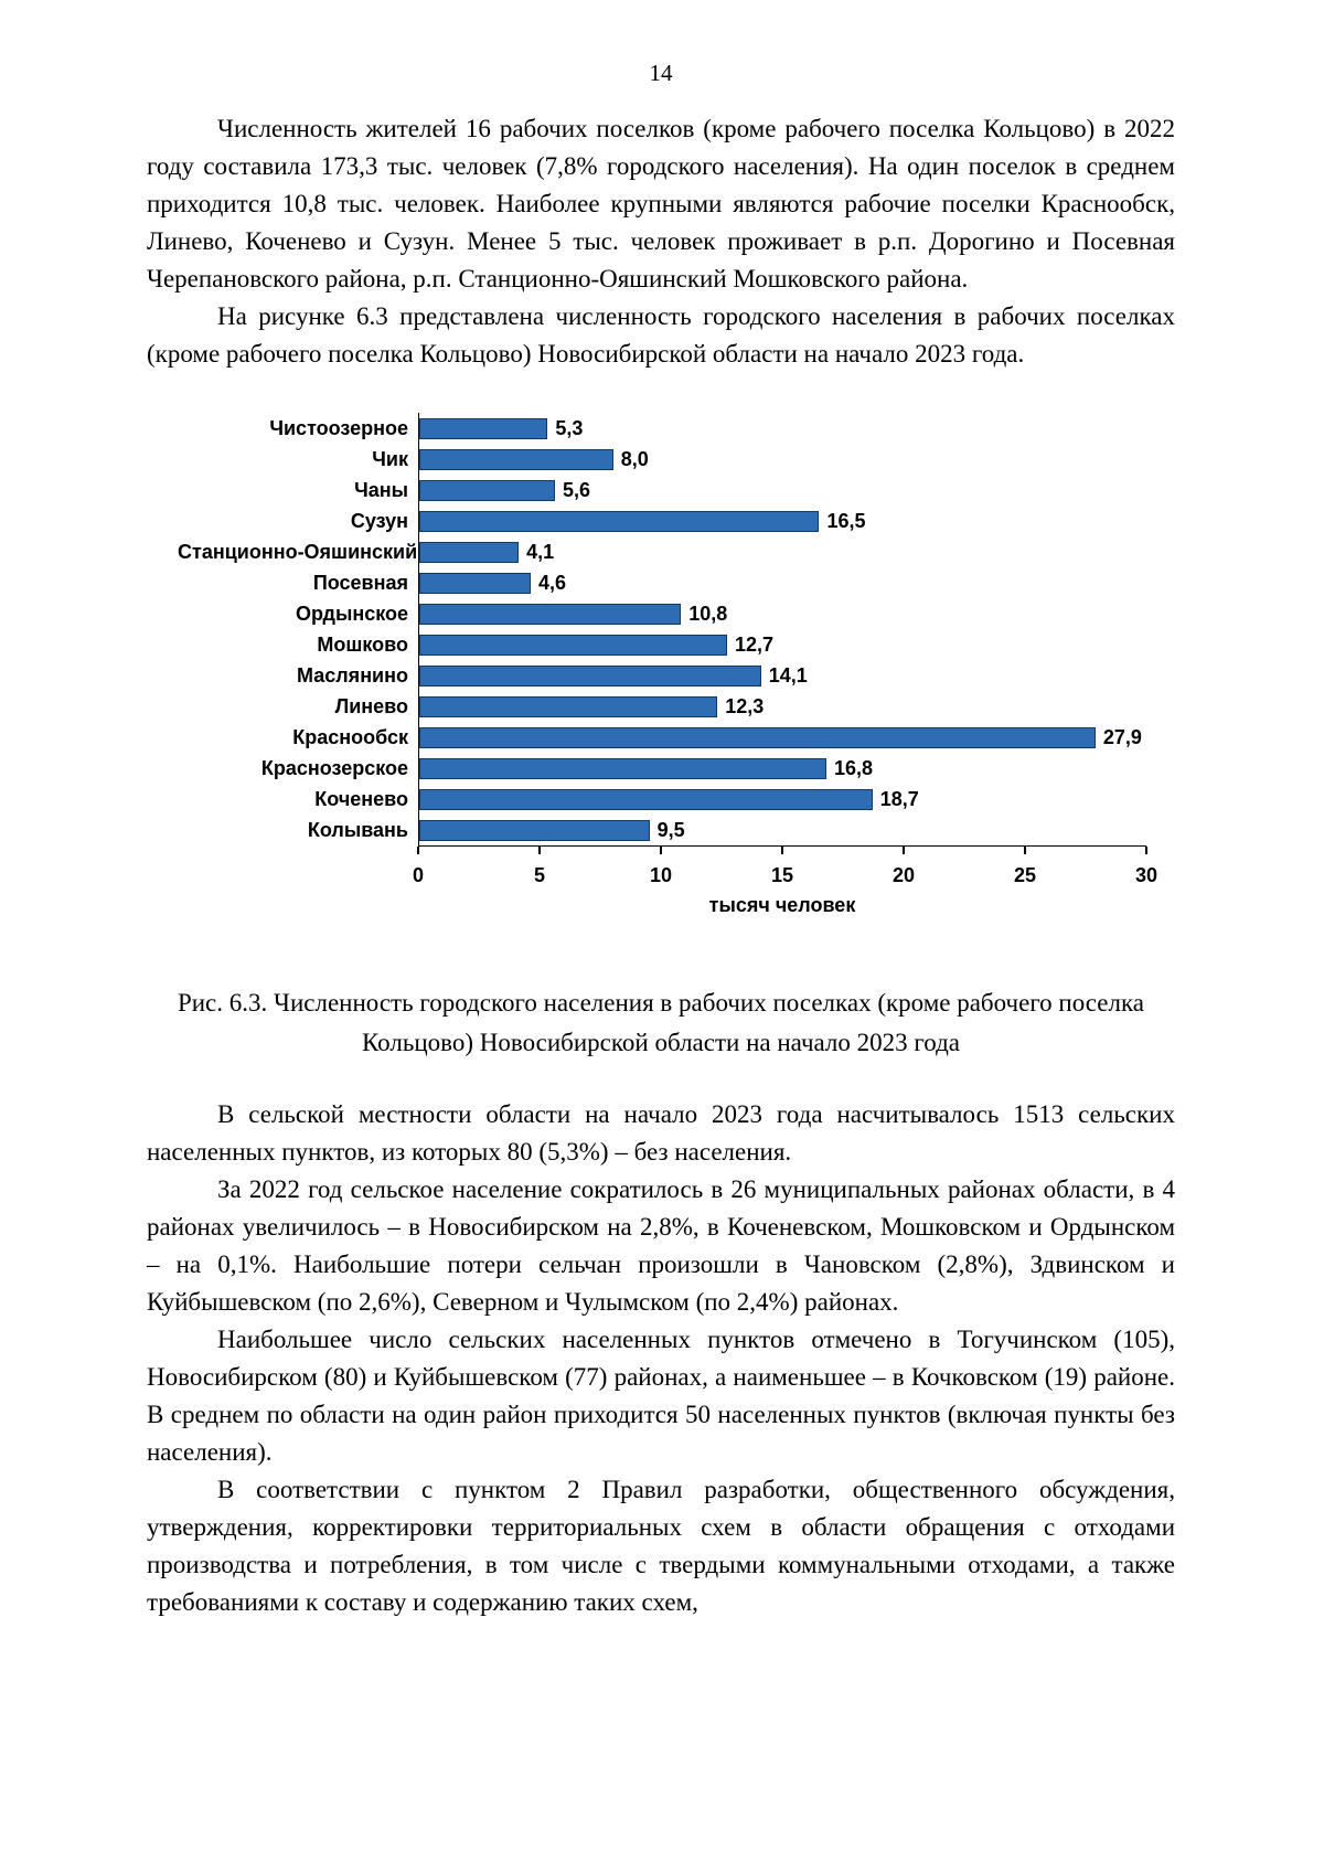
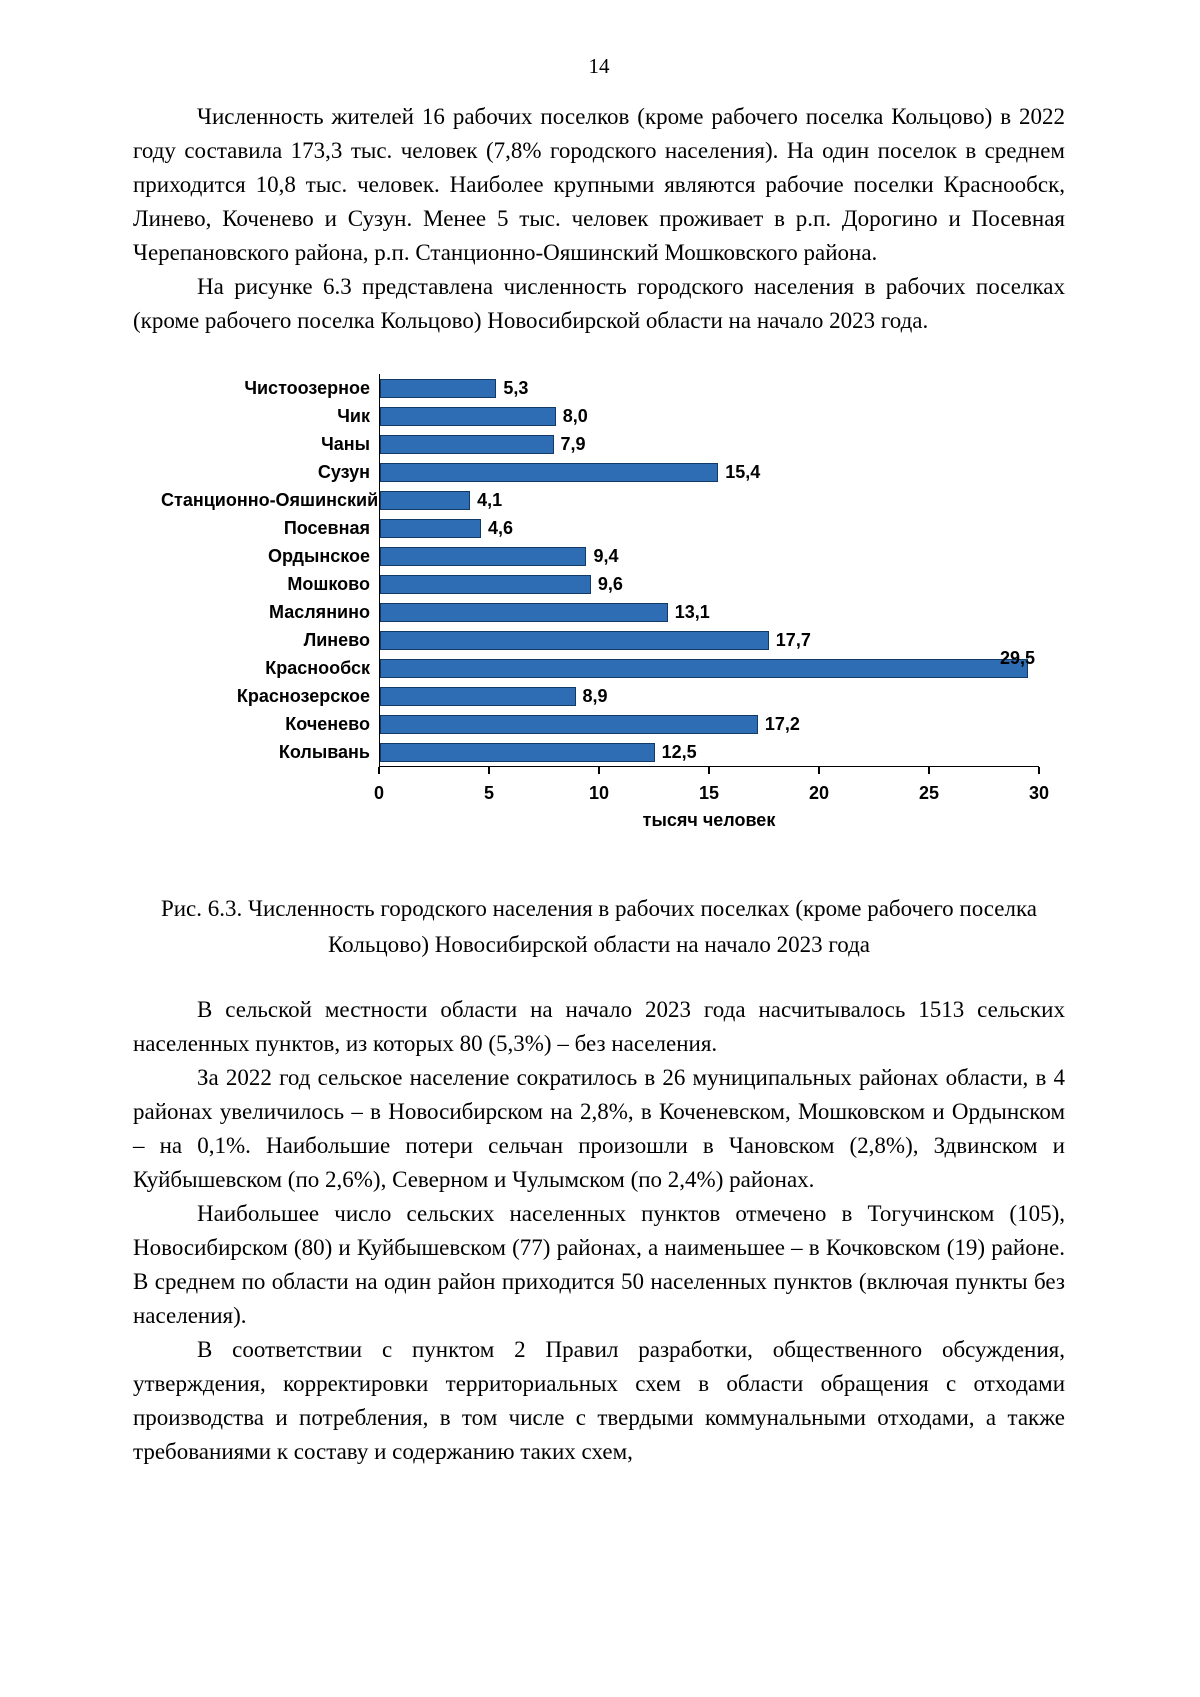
Чаны: 5,6 -> 7,9
Сузун: 16,5 -> 15,4
Ордынское: 10,8 -> 9,4
Мошково: 12,7 -> 9,6
Маслянино: 14,1 -> 13,1
Линево: 12,3 -> 17,7
Краснообск: 27,9 -> 29,5
Краснозерское: 16,8 -> 8,9
Коченево: 18,7 -> 17,2
Колывань: 9,5 -> 12,5
